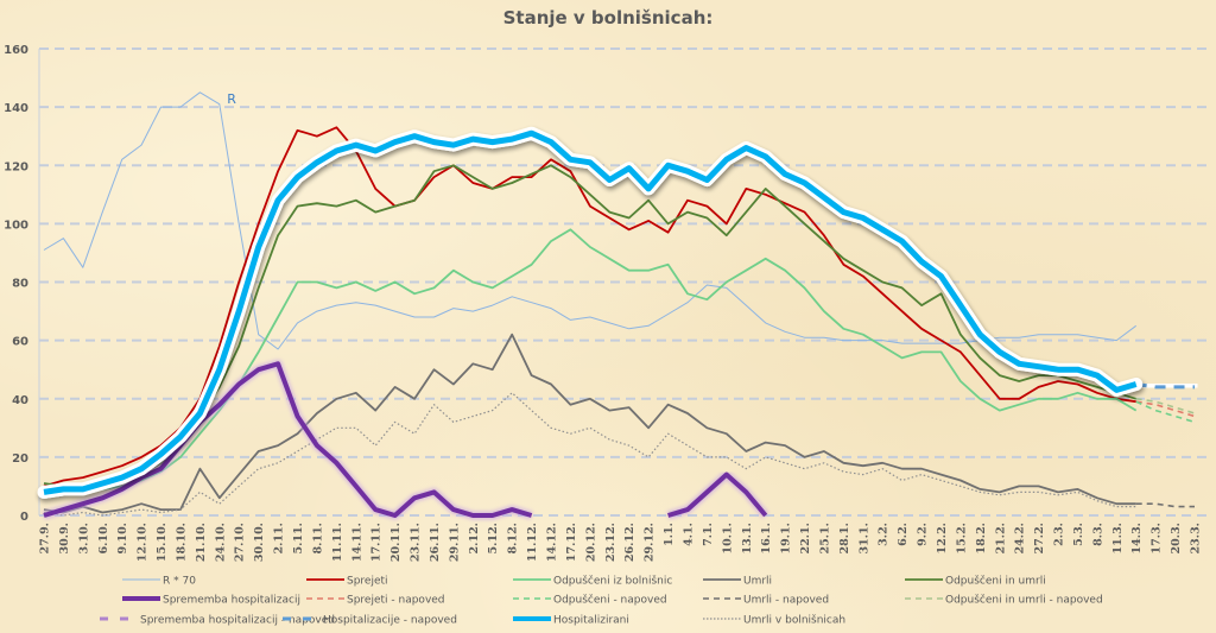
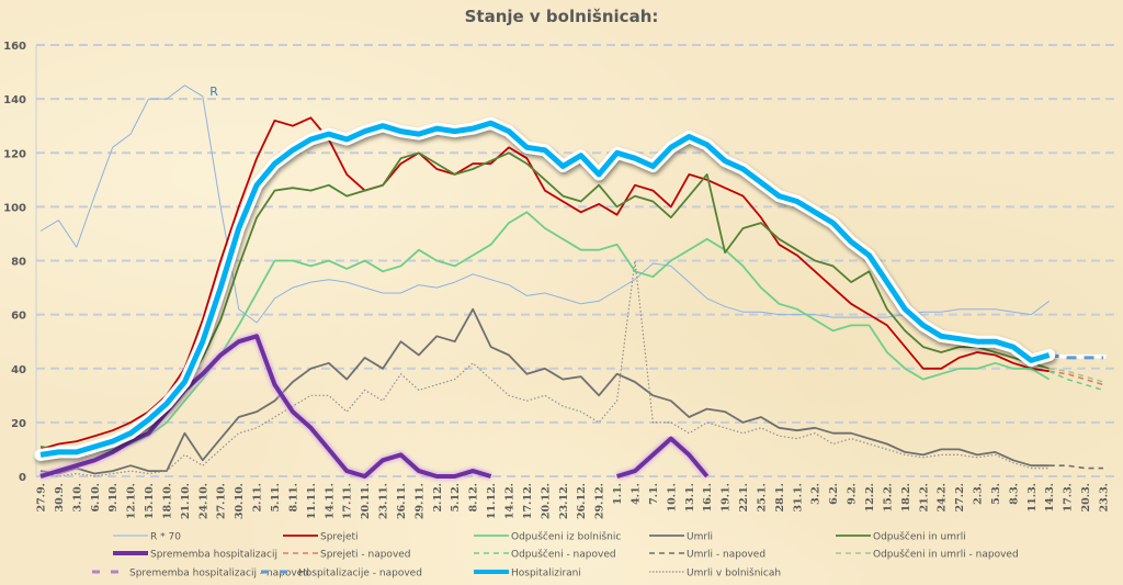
Umrli v bolnišnicah/4.1.: 24 -> 80
Odpuščeni in umrli/19.1.: 106 -> 83
Odpuščeni in umrli/22.1.: 100 -> 92
